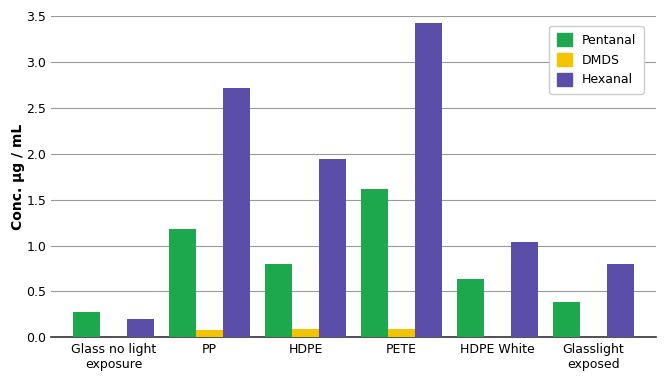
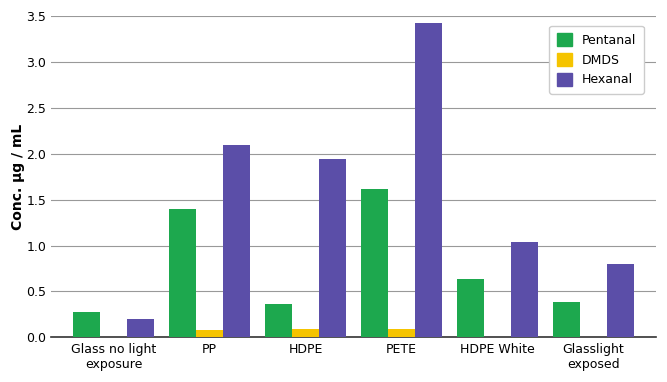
Pentanal/PP: 1.18 -> 1.40
Hexanal/PP: 2.72 -> 2.10
Pentanal/HDPE: 0.80 -> 0.36
